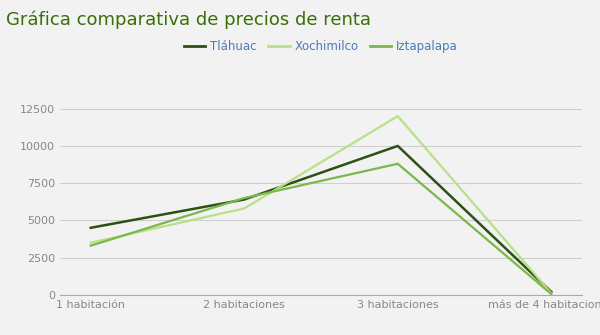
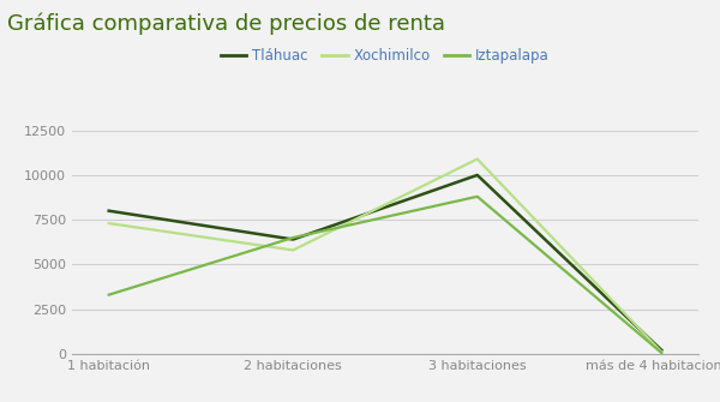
Tláhuac/1 habitación: 4500 -> 8000
Xochimilco/1 habitación: 3500 -> 7300
Xochimilco/3 habitaciones: 12000 -> 10900
